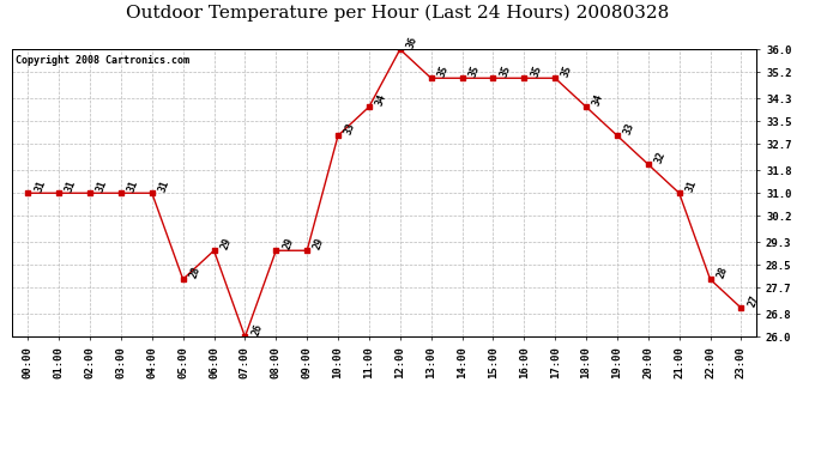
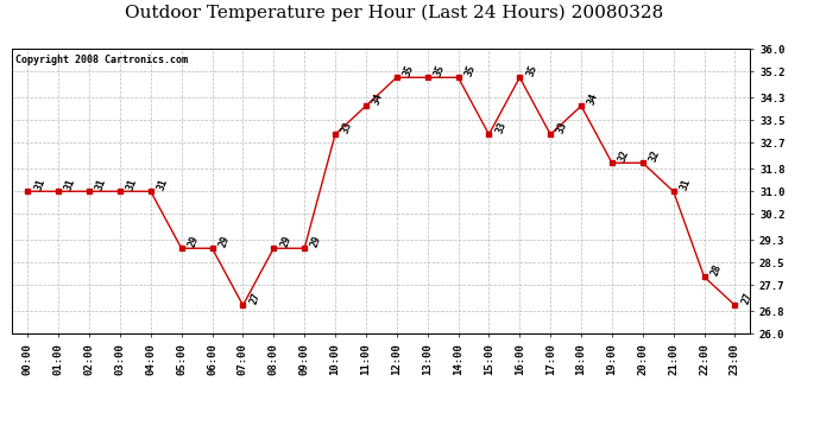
05:00: 28 -> 29
07:00: 26 -> 27
12:00: 36 -> 35
15:00: 35 -> 33
17:00: 35 -> 33
19:00: 33 -> 32
